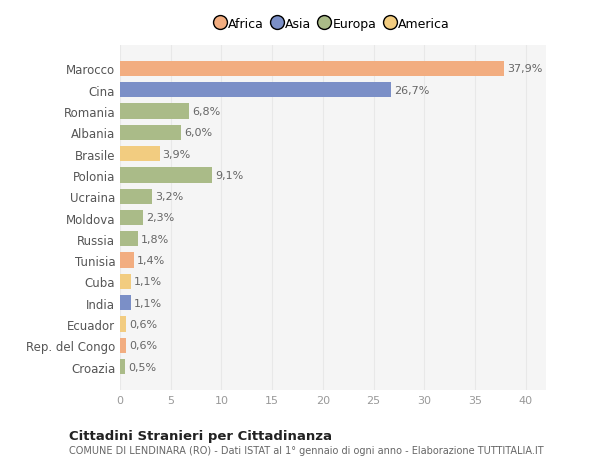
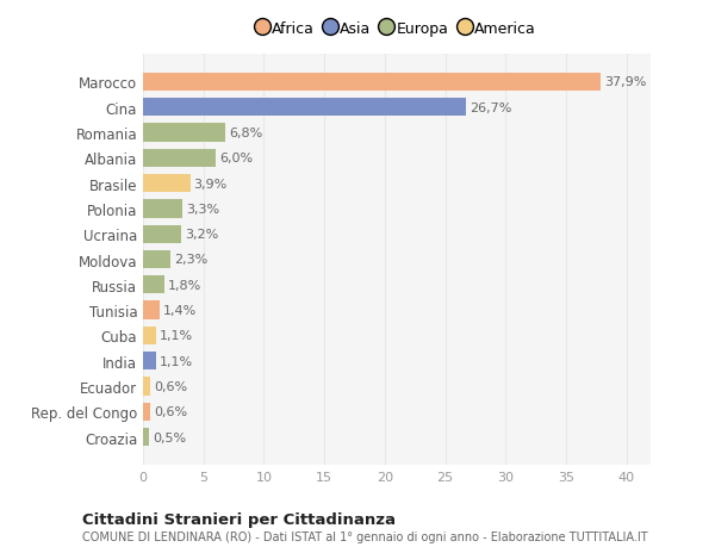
Polonia: 9,1% -> 3,3%
